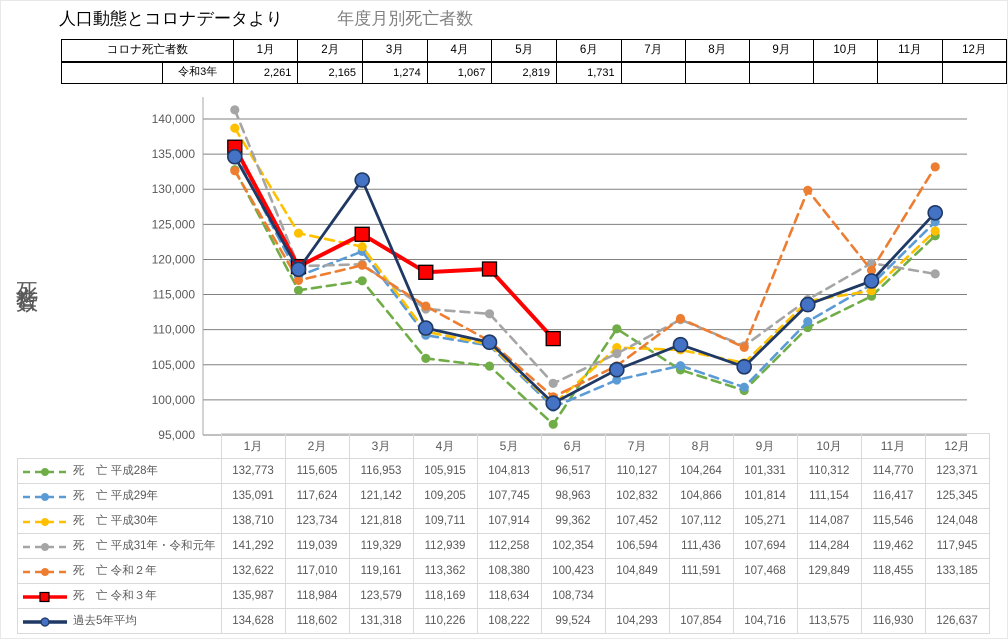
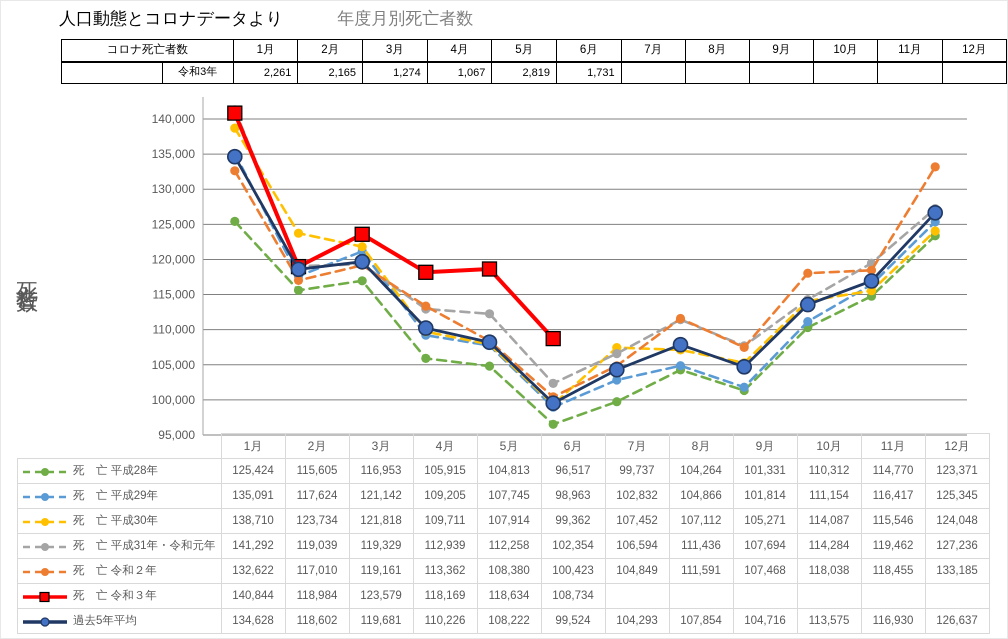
死 亡 平成28年/1月: 132,773 -> 125,424
死 亡 令和３年/1月: 135,987 -> 140,844
過去5年平均/3月: 131,318 -> 119,681
死 亡 平成28年/7月: 110,127 -> 99,737
死 亡 令和２年/10月: 129,849 -> 118,038
死 亡 平成31年・令和元年/12月: 117,945 -> 127,236
